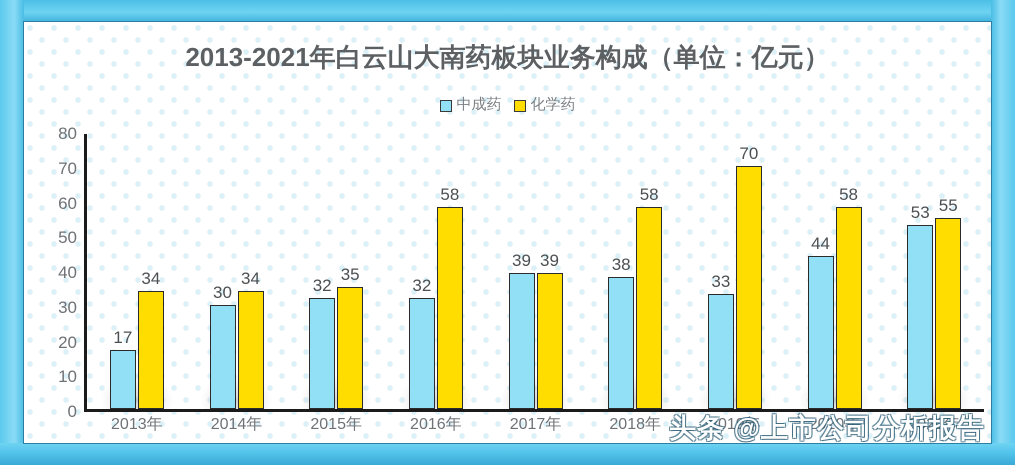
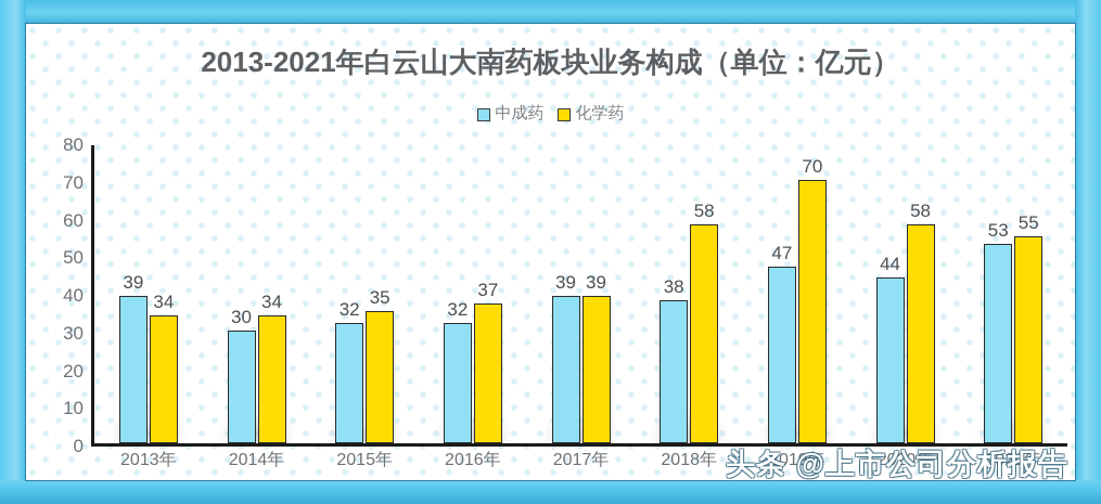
中成药/2013年: 17 -> 39
化学药/2016年: 58 -> 37
中成药/2019年: 33 -> 47
